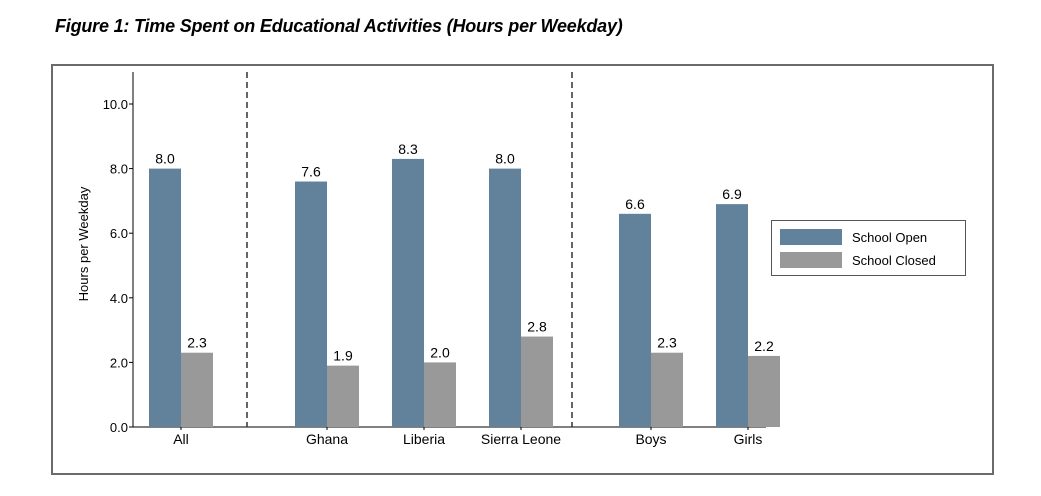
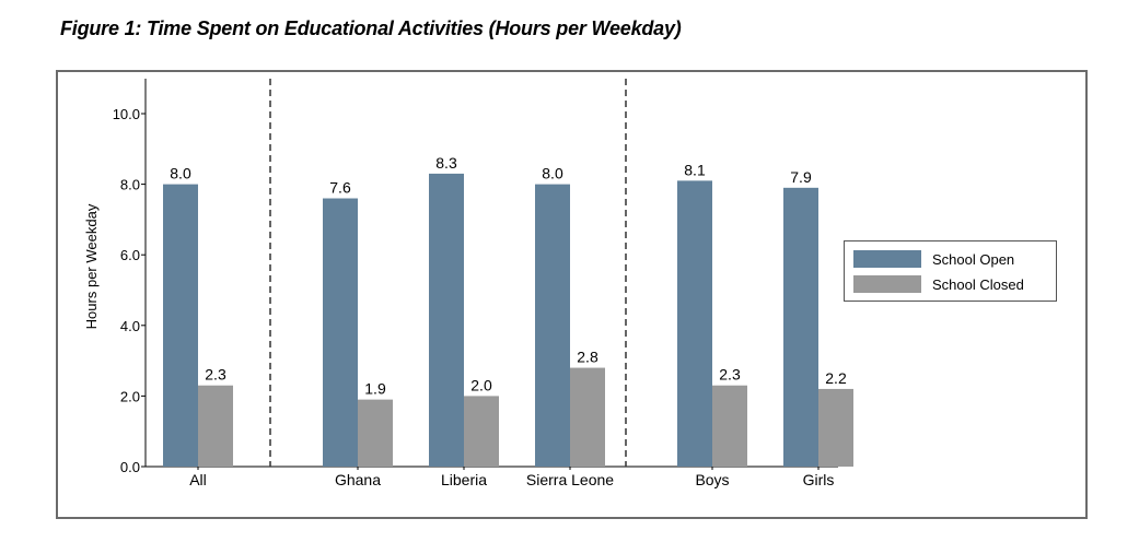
School Open/Boys: 6.6 -> 8.1
School Open/Girls: 6.9 -> 7.9
